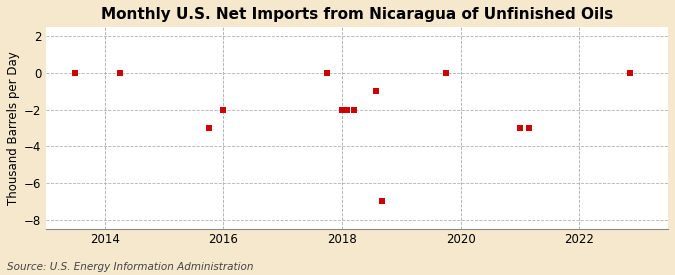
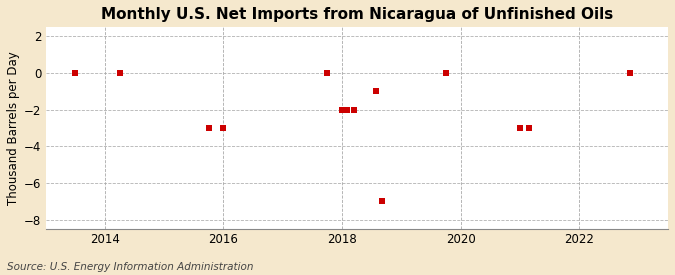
2016: -2 -> -3
